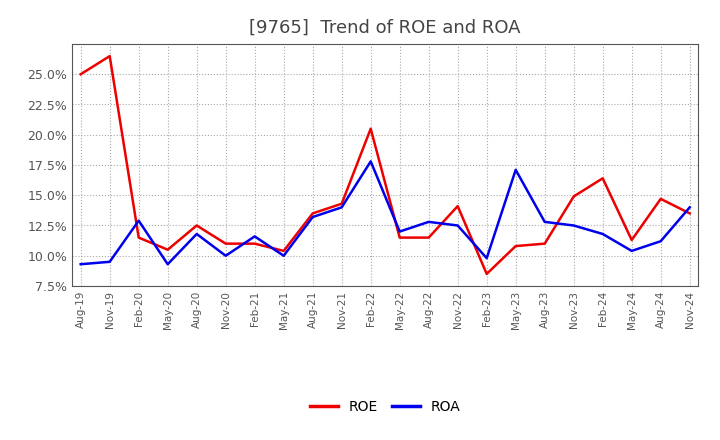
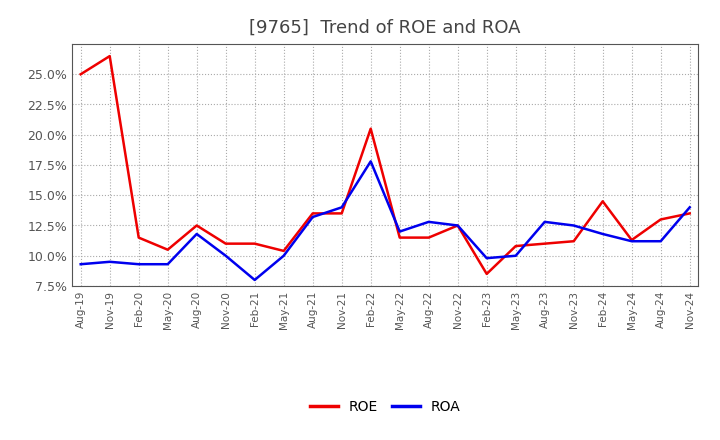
ROA/Feb-20: 12.9% -> 9.3%
ROA/Feb-21: 11.6% -> 8.0%
ROE/Nov-21: 14.3% -> 13.5%
ROE/Nov-22: 14.1% -> 12.5%
ROA/May-23: 17.1% -> 10.0%
ROE/Nov-23: 14.9% -> 11.2%
ROE/Feb-24: 16.4% -> 14.5%
ROA/May-24: 10.4% -> 11.2%
ROE/Aug-24: 14.7% -> 13.0%
